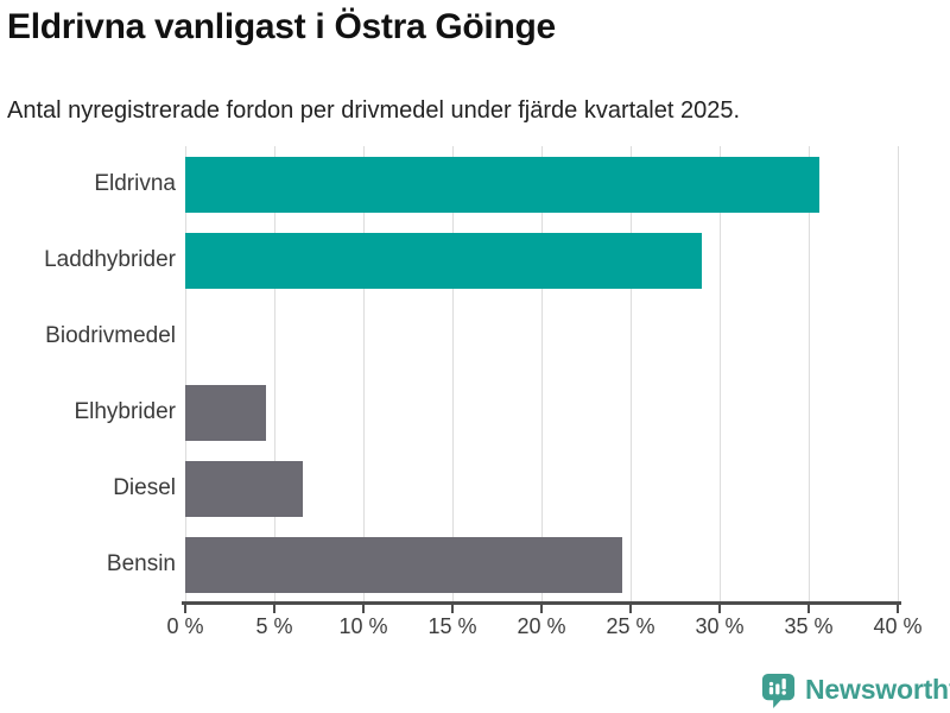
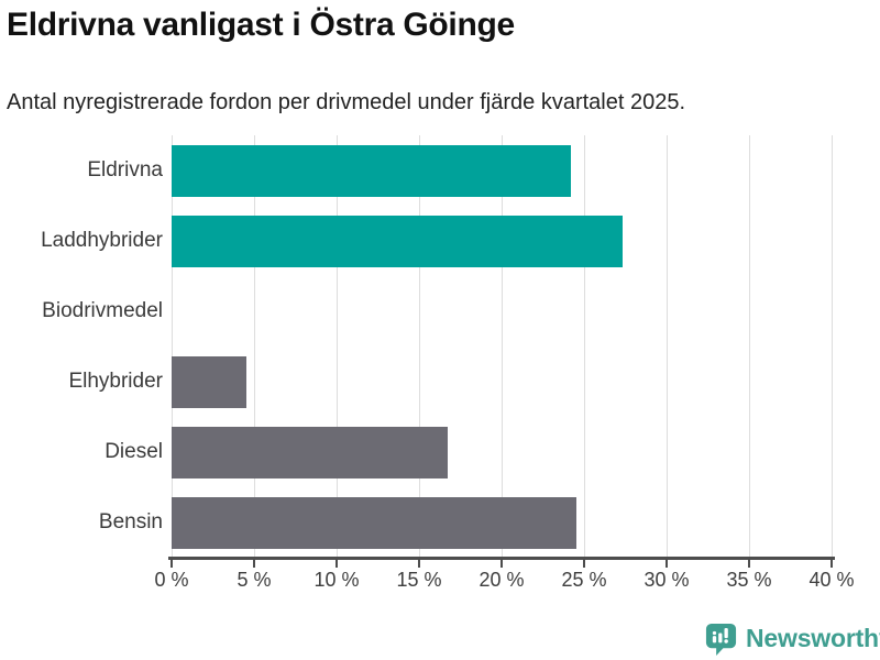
Eldrivna: 35.6% -> 24.2%
Laddhybrider: 29.0% -> 27.3%
Diesel: 6.6% -> 16.7%
